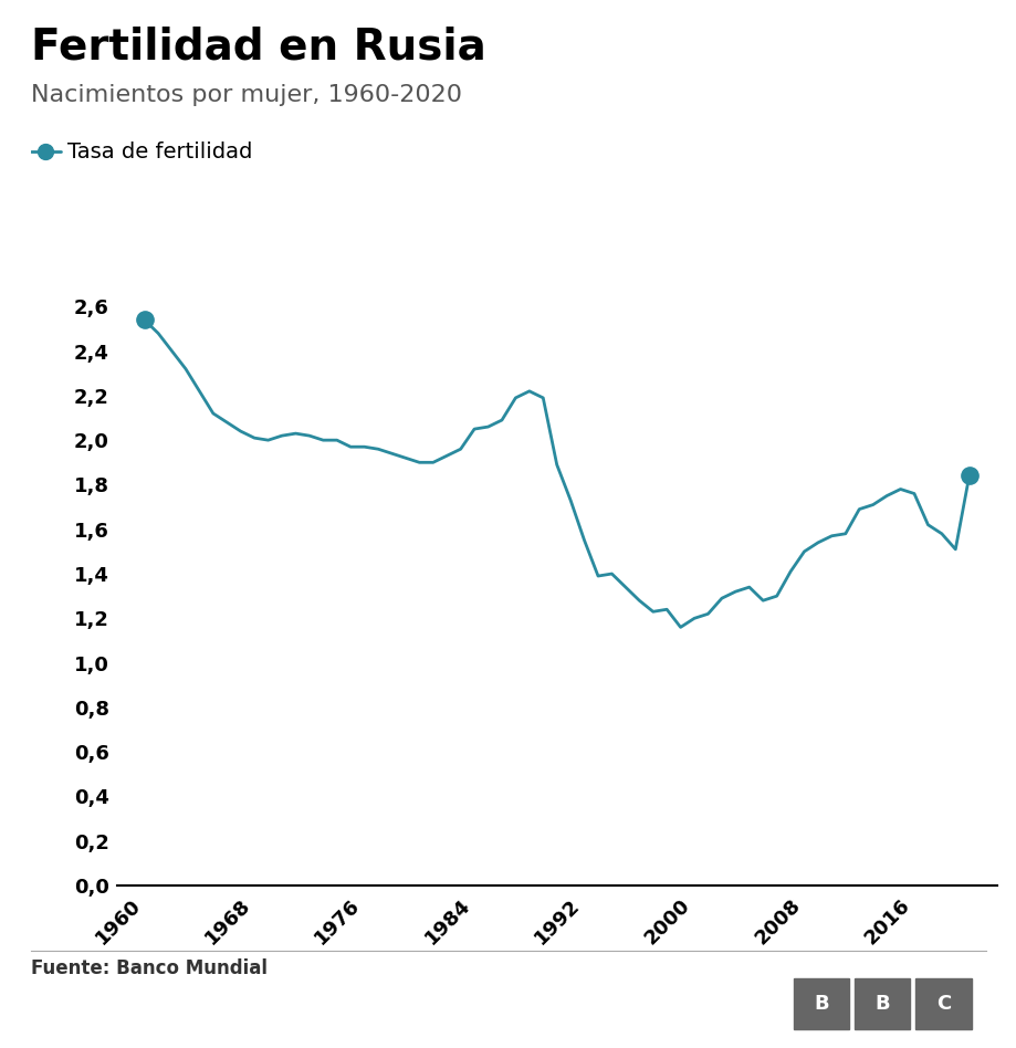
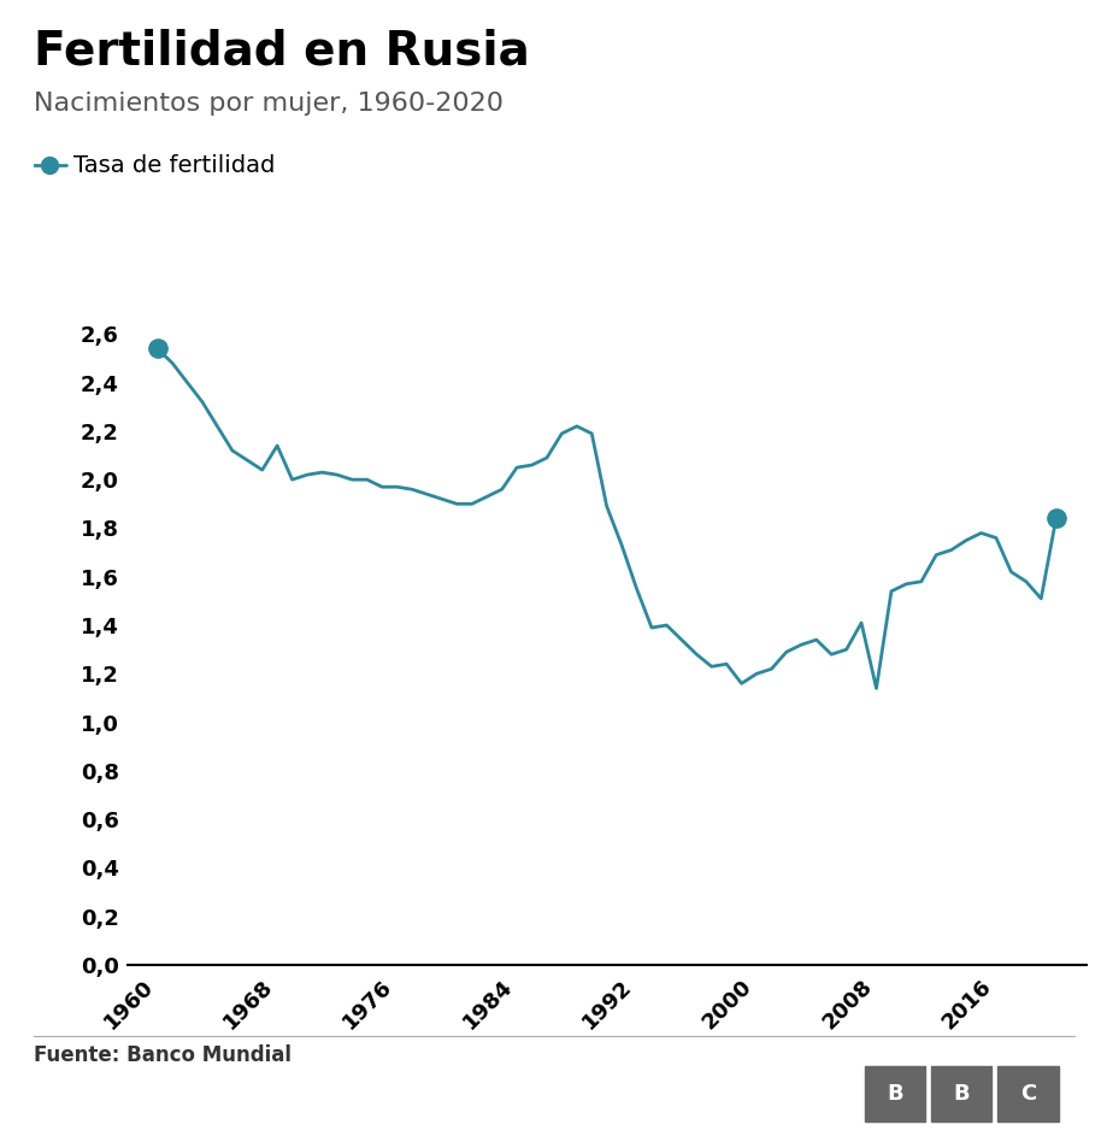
1968: 2,01 -> 2,14
2008: 1,50 -> 1,14
